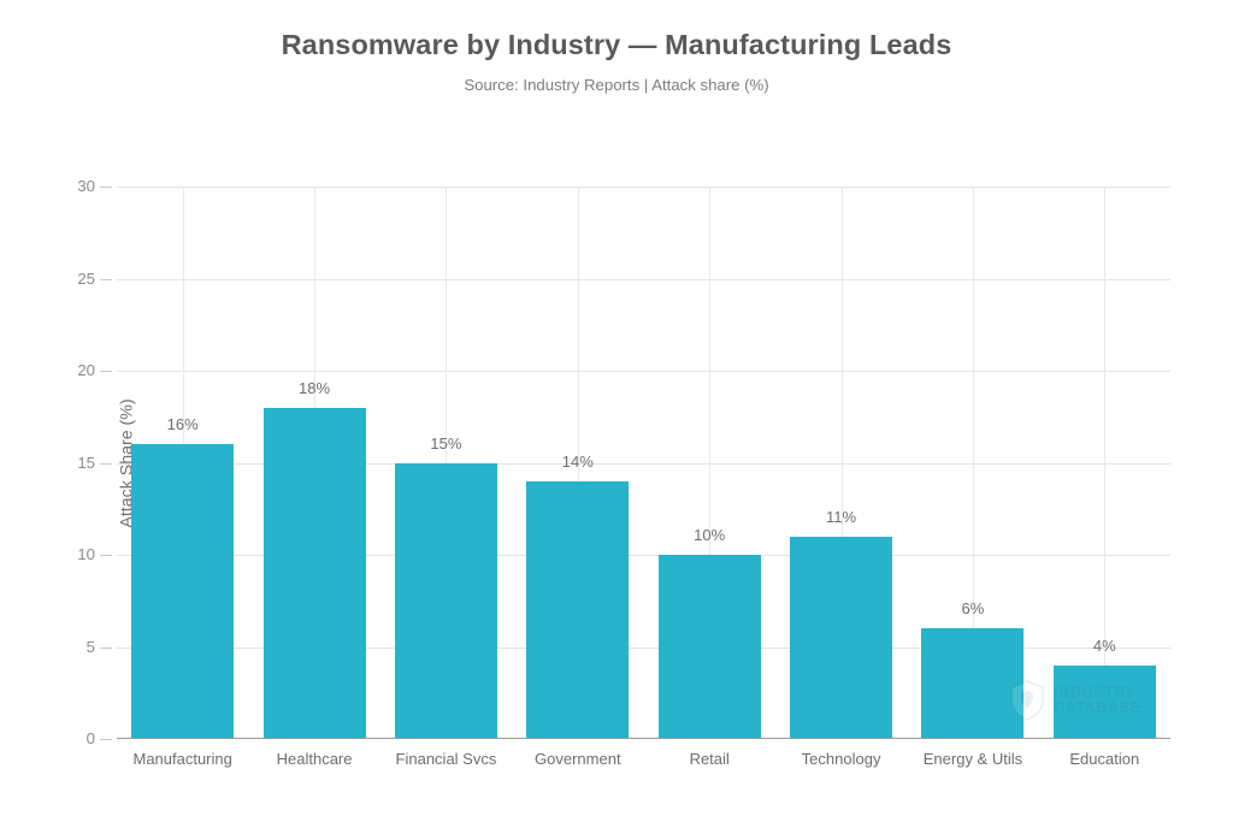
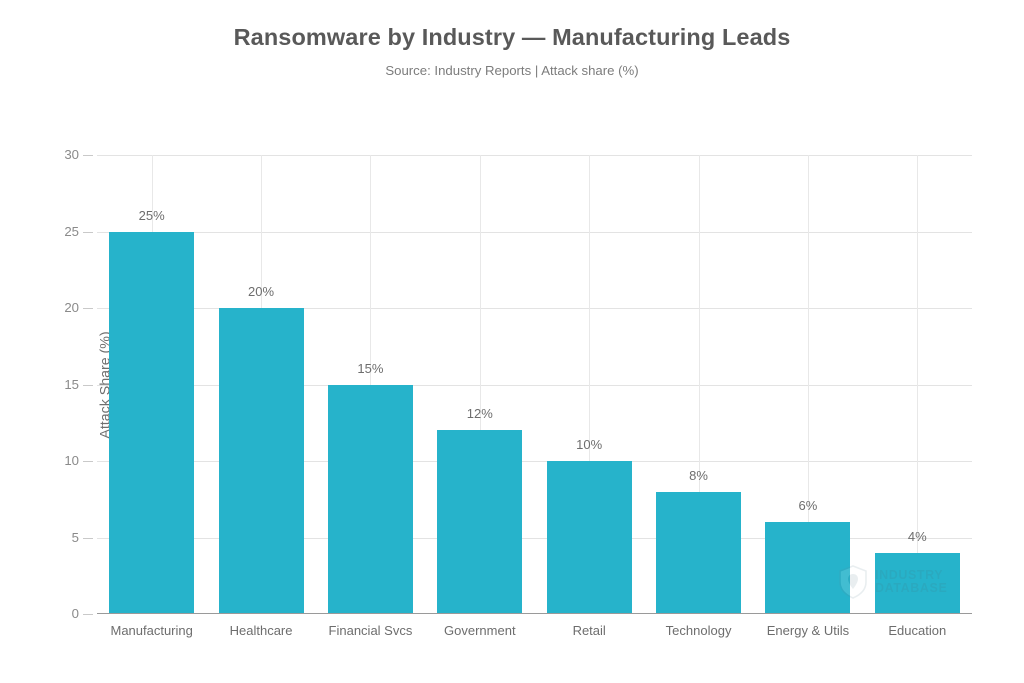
Manufacturing: 16% -> 25%
Healthcare: 18% -> 20%
Government: 14% -> 12%
Technology: 11% -> 8%
